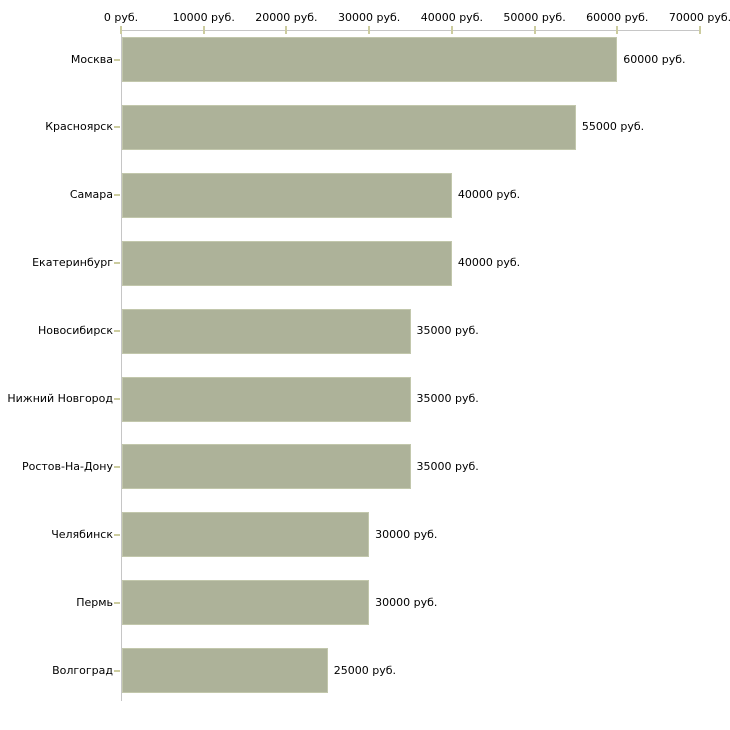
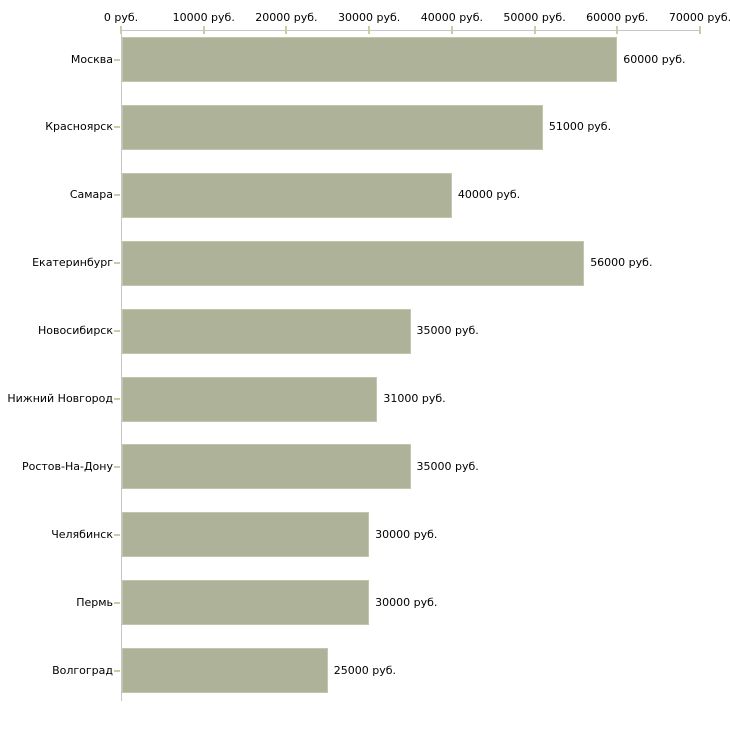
Красноярск: 55000 -> 51000
Екатеринбург: 40000 -> 56000
Нижний Новгород: 35000 -> 31000
